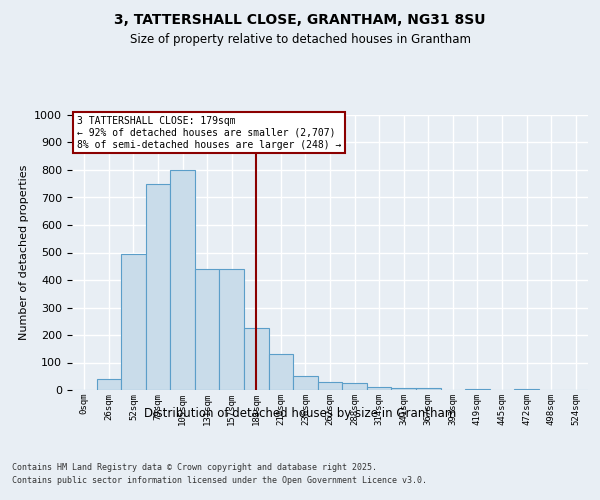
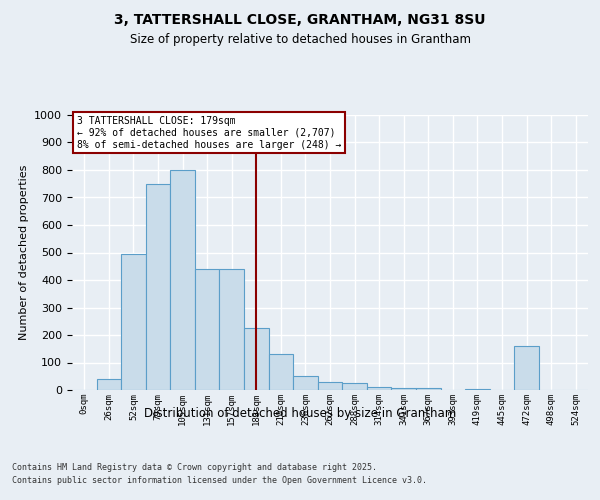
472sqm: 5 -> 160
